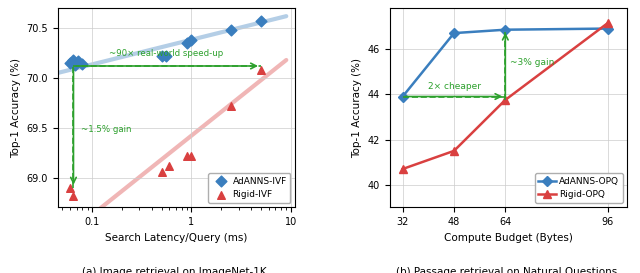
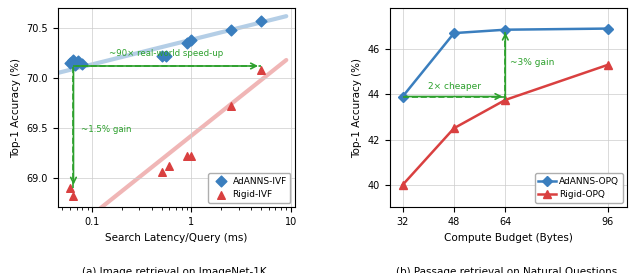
Rigid-OPQ/32: 40.70 -> 40.00
Rigid-OPQ/48: 41.50 -> 42.50
Rigid-OPQ/96: 47.15 -> 45.30
